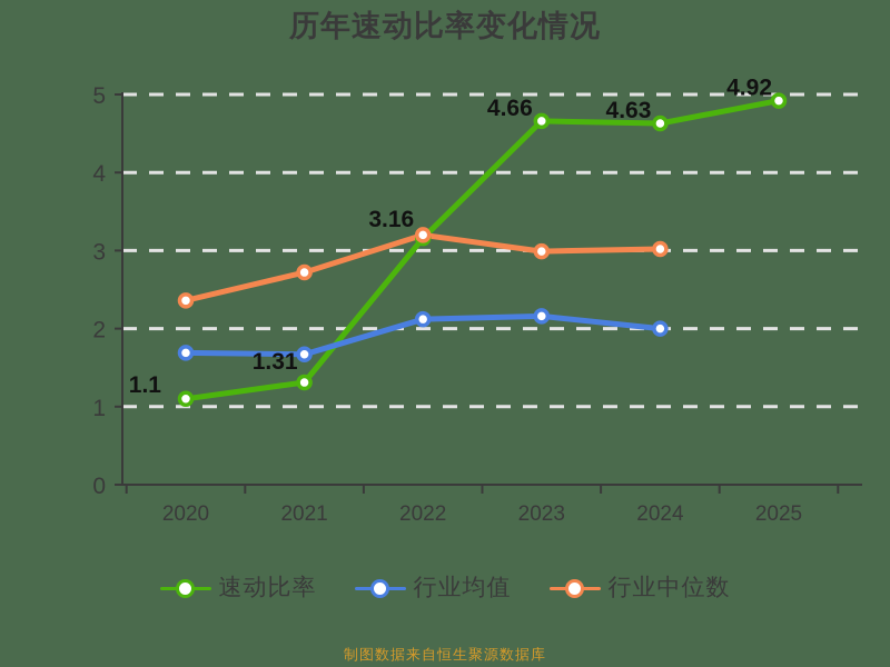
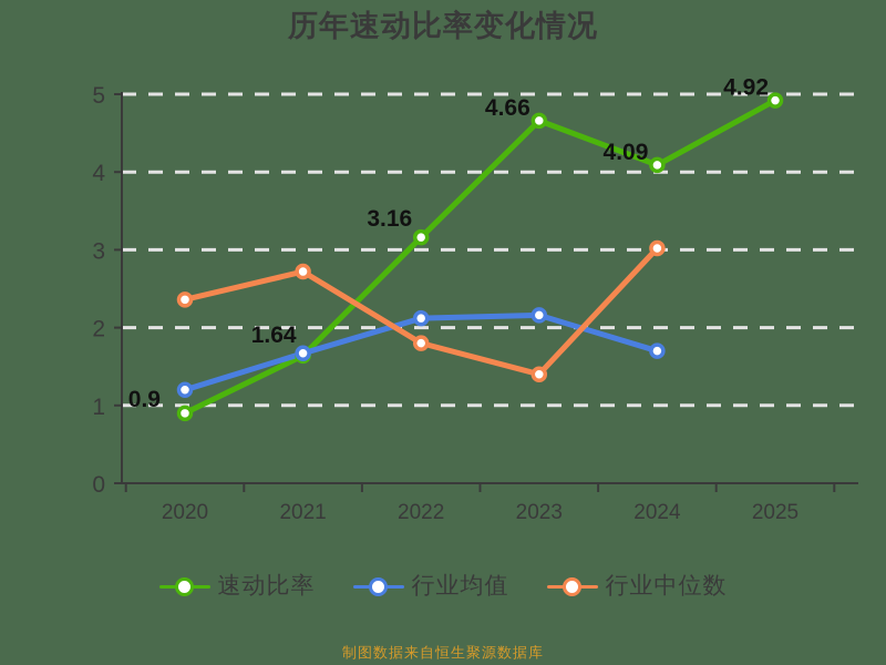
速动比率/2020: 1.1 -> 0.9
行业均值/2020: 1.7 -> 1.2
速动比率/2021: 1.31 -> 1.64
行业中位数/2022: 3.2 -> 1.8
行业中位数/2023: 3.0 -> 1.4
速动比率/2024: 4.63 -> 4.09
行业均值/2024: 2.0 -> 1.7
